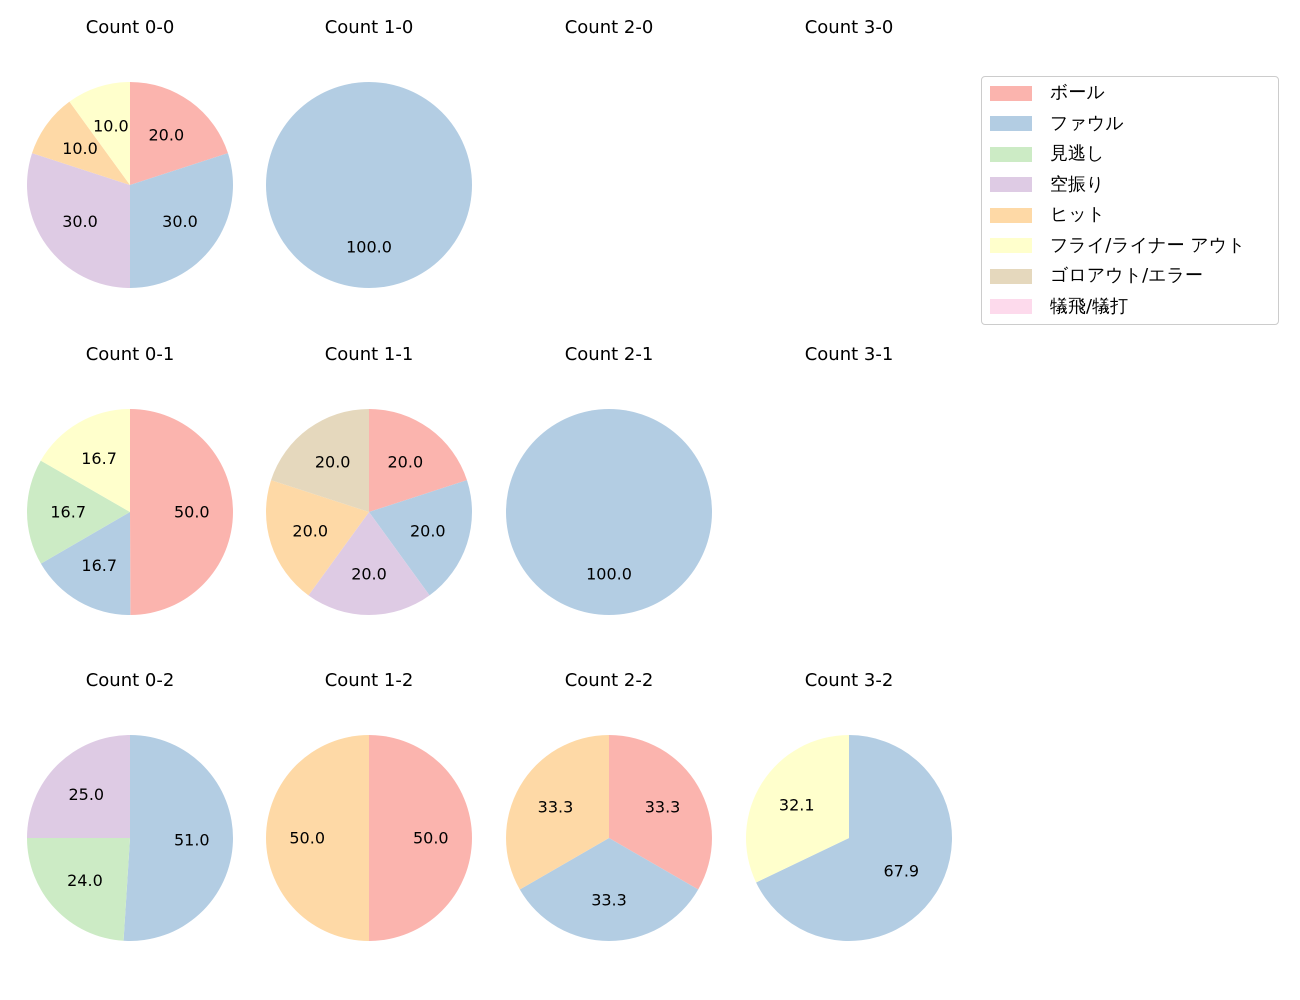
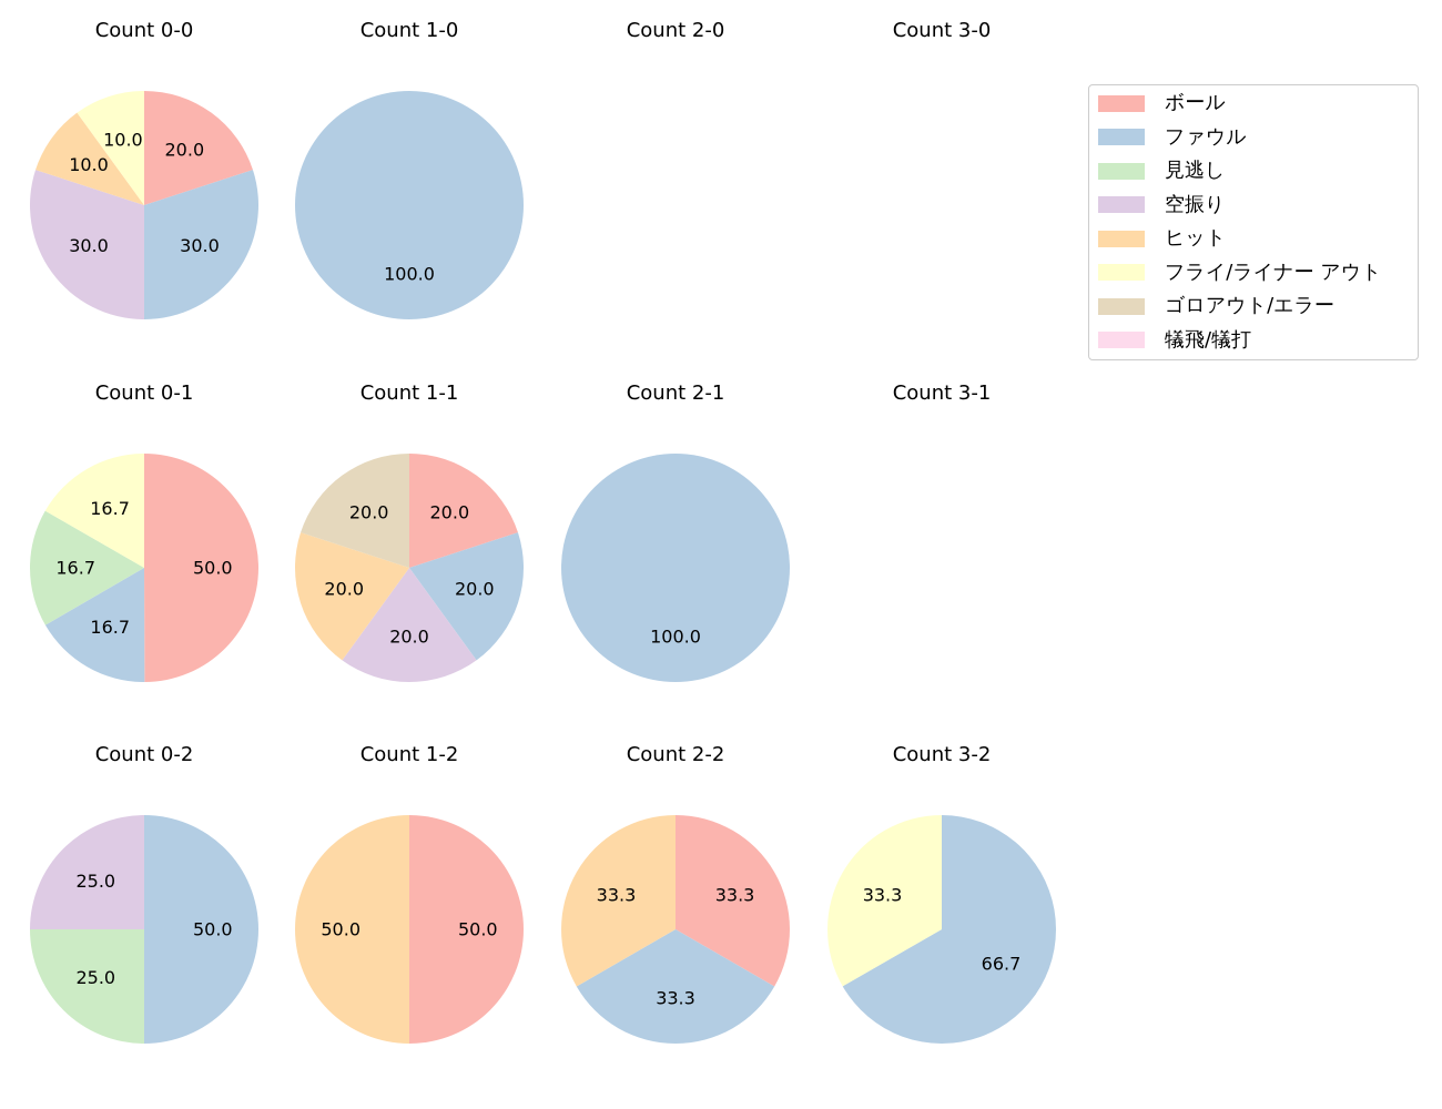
Count 0-2/ファウル: 51.0 -> 50.0
Count 0-2/見逃し: 24.0 -> 25.0
Count 3-2/ファウル: 67.9 -> 66.7
Count 3-2/フライ/ライナー アウト: 32.1 -> 33.3
